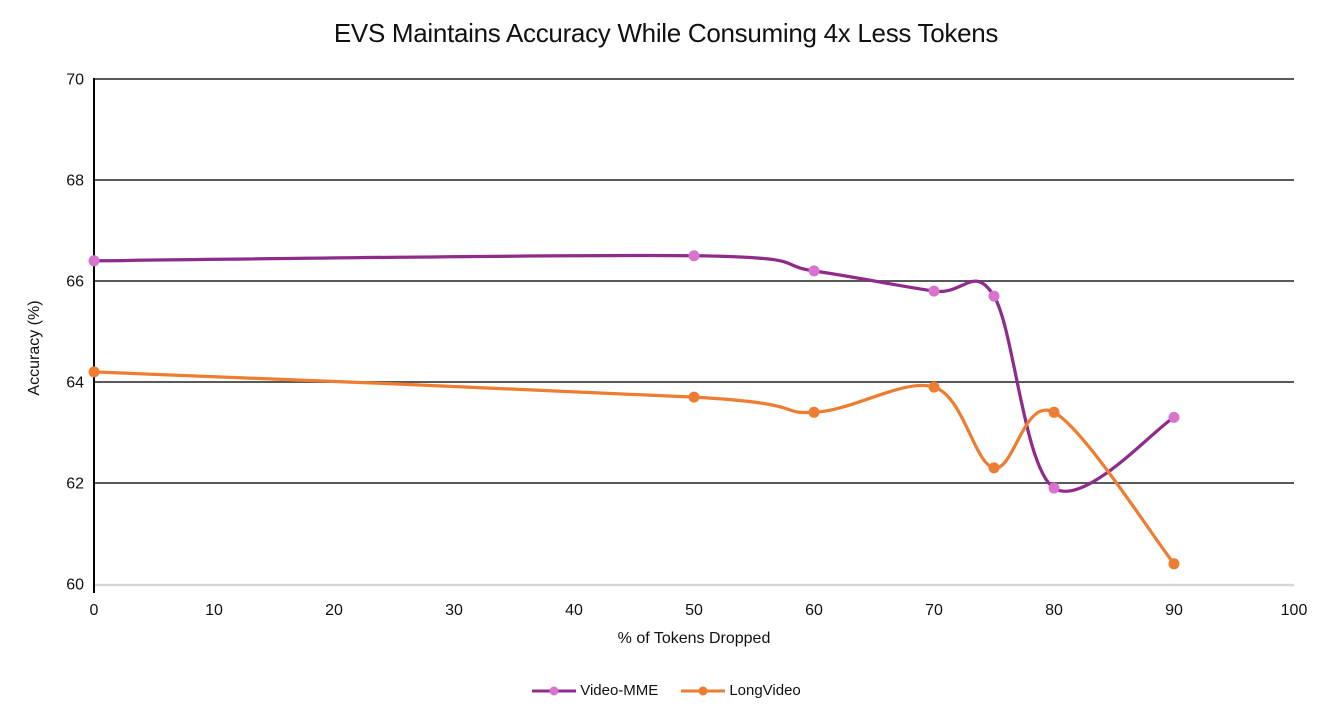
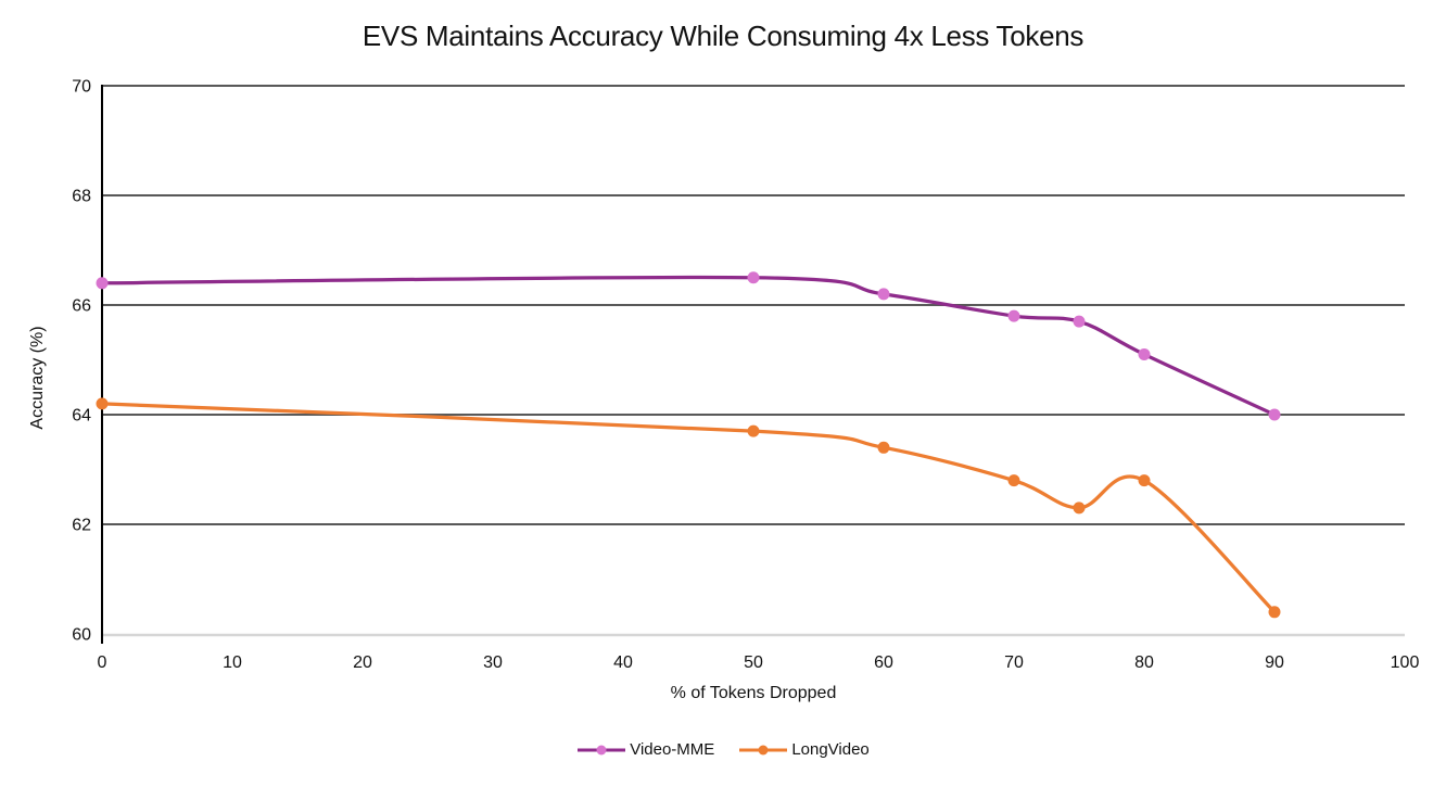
LongVideo/70: 63.9 -> 62.8
Video-MME/80: 61.9 -> 65.1
LongVideo/80: 63.4 -> 62.8
Video-MME/90: 63.3 -> 64.0
